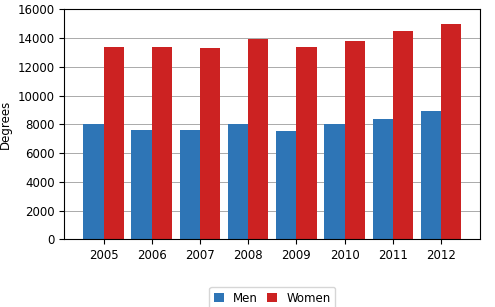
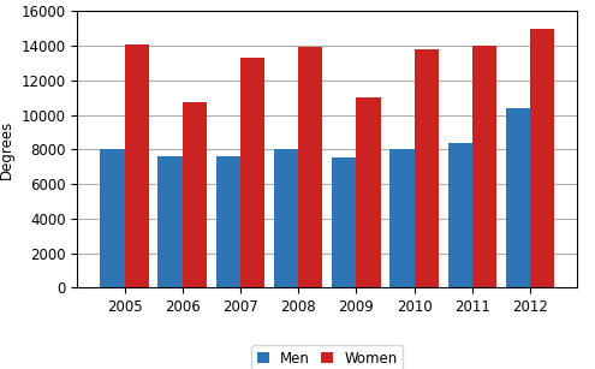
Women/2005: 13400 -> 14100
Women/2006: 13400 -> 10700
Women/2009: 13400 -> 11000
Women/2011: 14500 -> 14000
Men/2012: 8900 -> 10400
